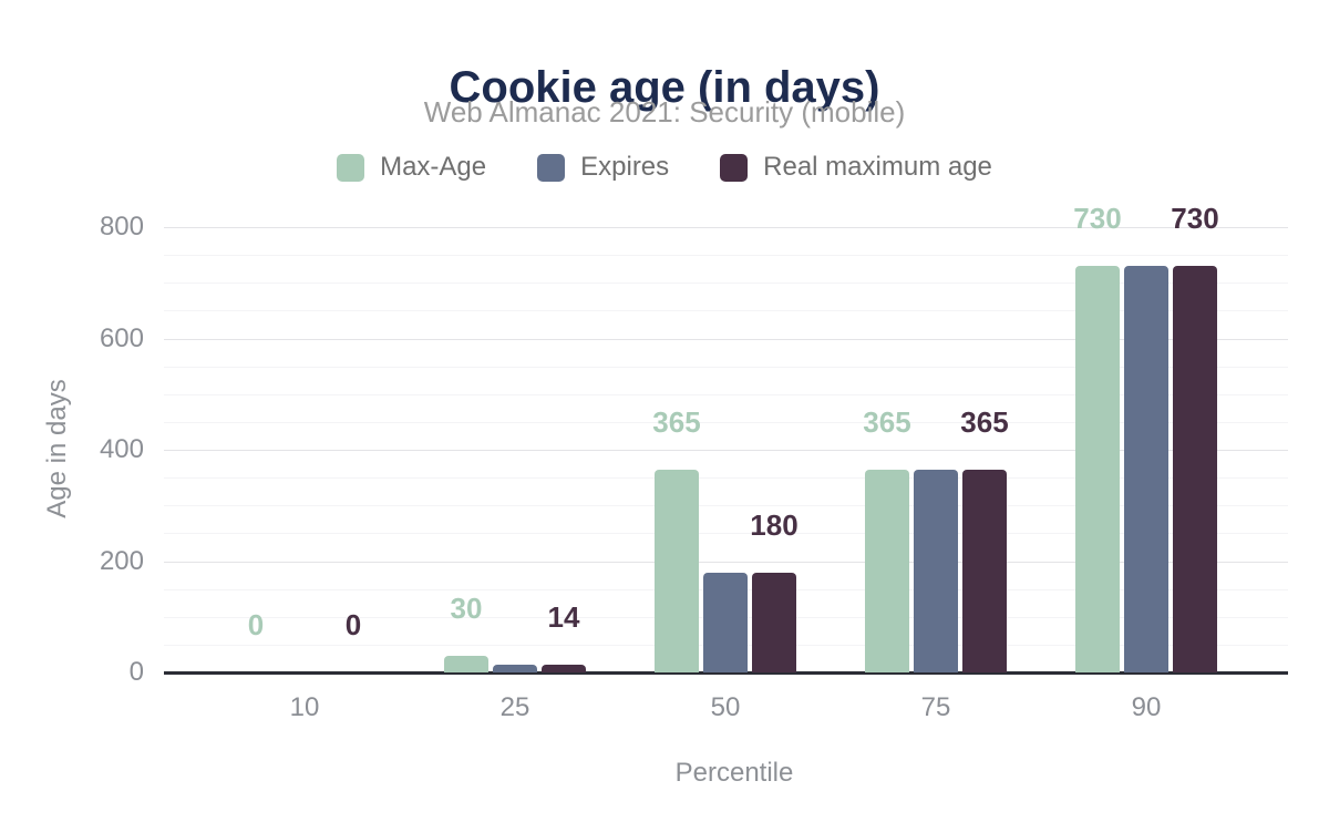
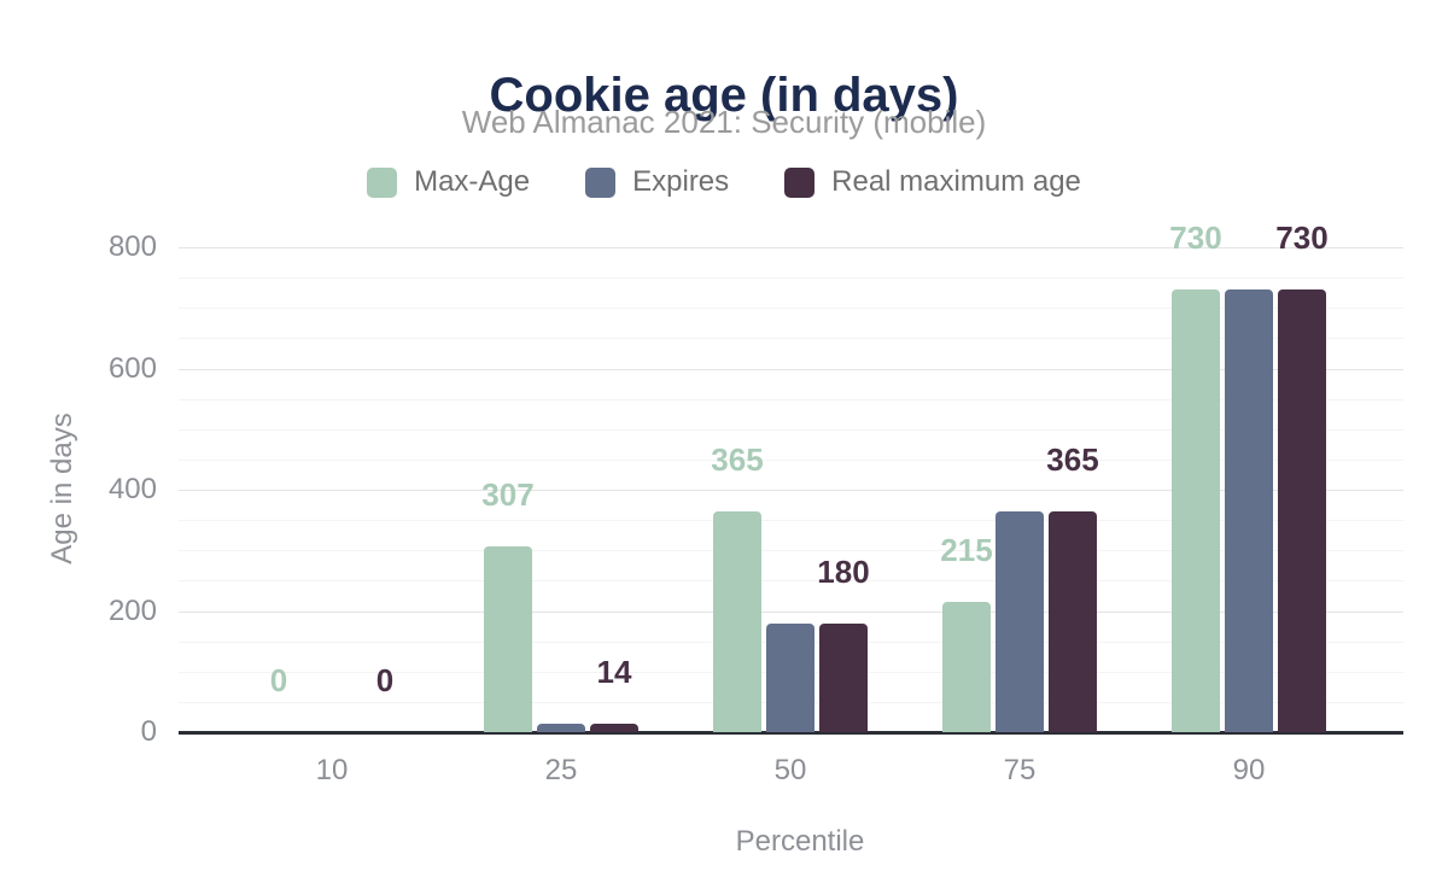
Max-Age/25: 30 -> 307
Max-Age/75: 365 -> 215
